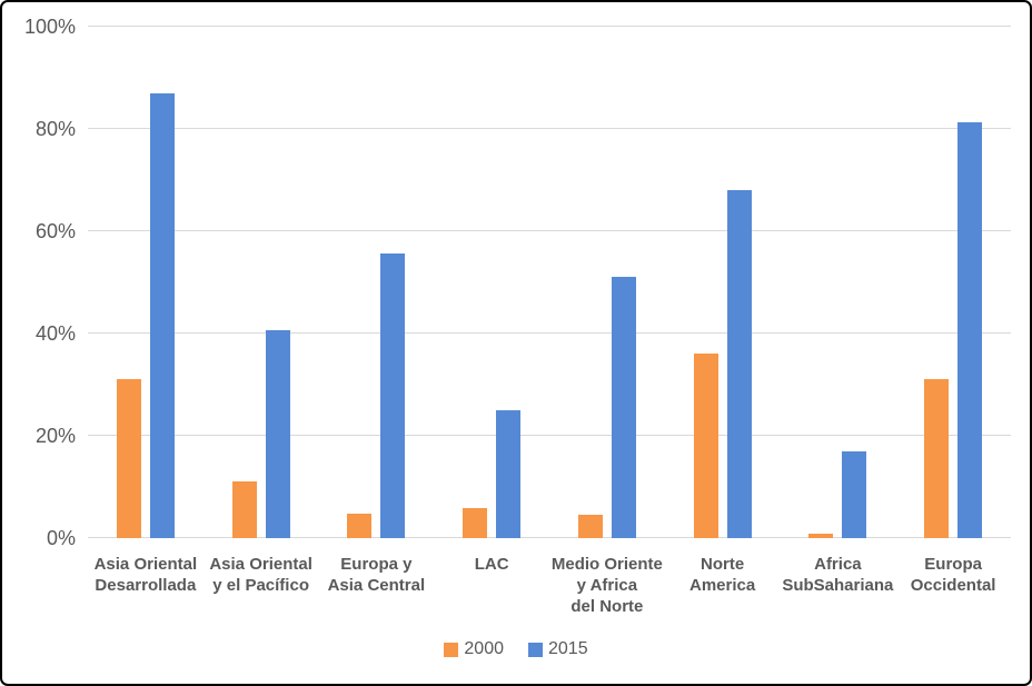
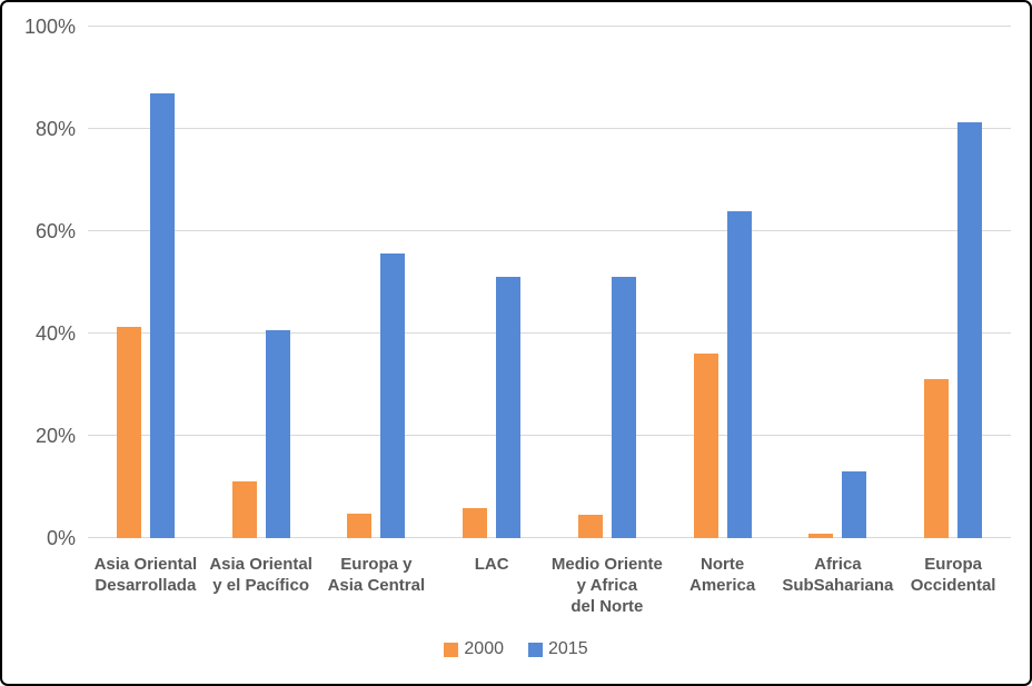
2000/Asia Oriental Desarrollada: 31% -> 41%
2015/LAC: 25% -> 51%
2015/Norte America: 68% -> 64%
2015/Africa SubSahariana: 17% -> 13%
